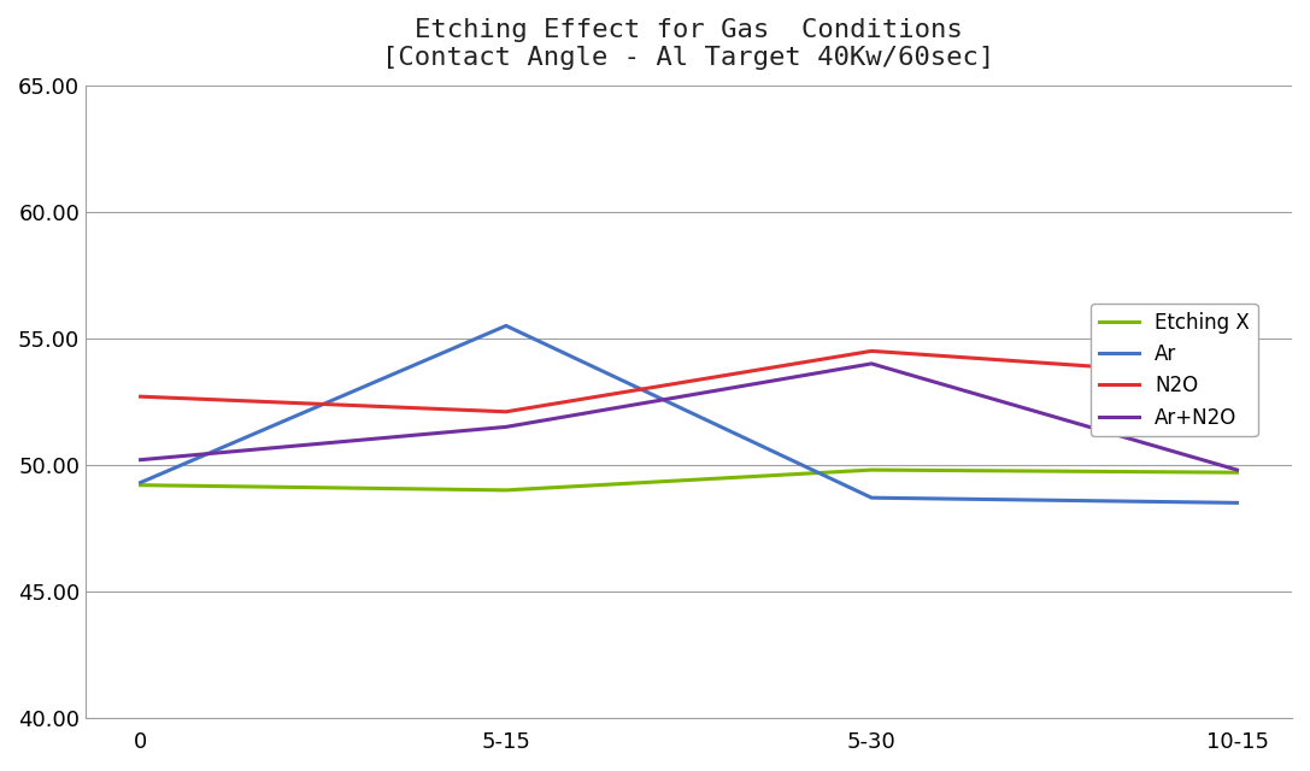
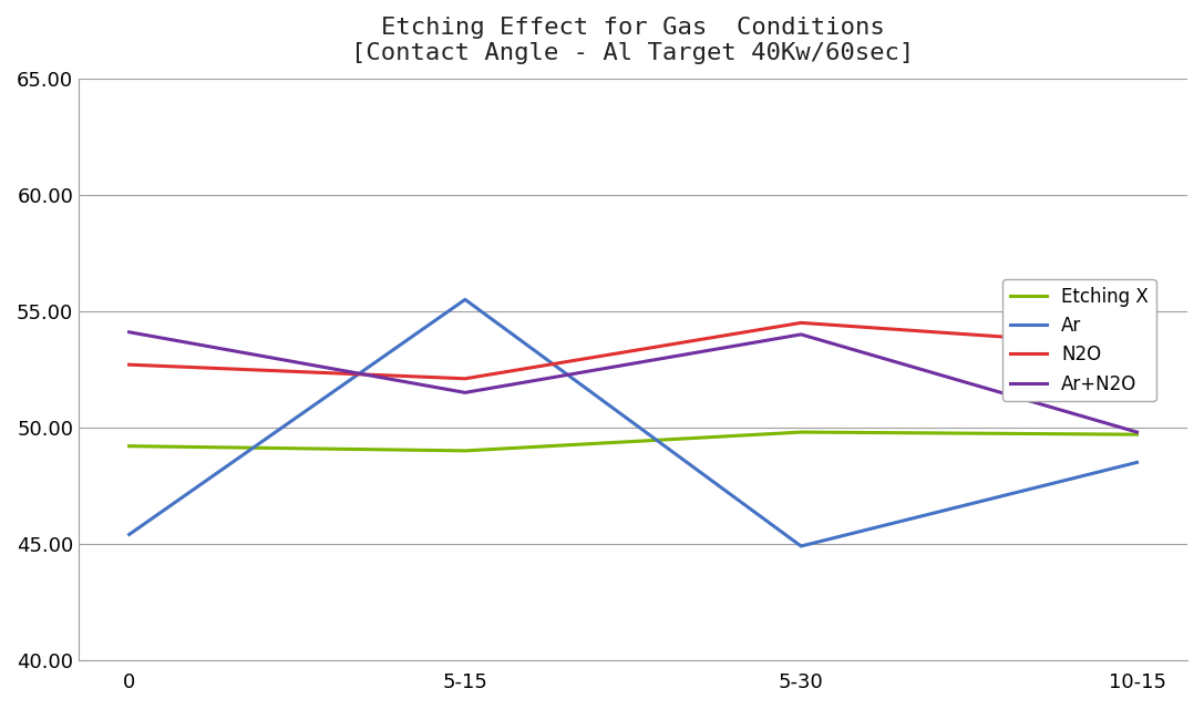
Ar/0: 49.3 -> 45.4
Ar+N2O/0: 50.2 -> 54.1
Ar/5-30: 48.7 -> 44.9
